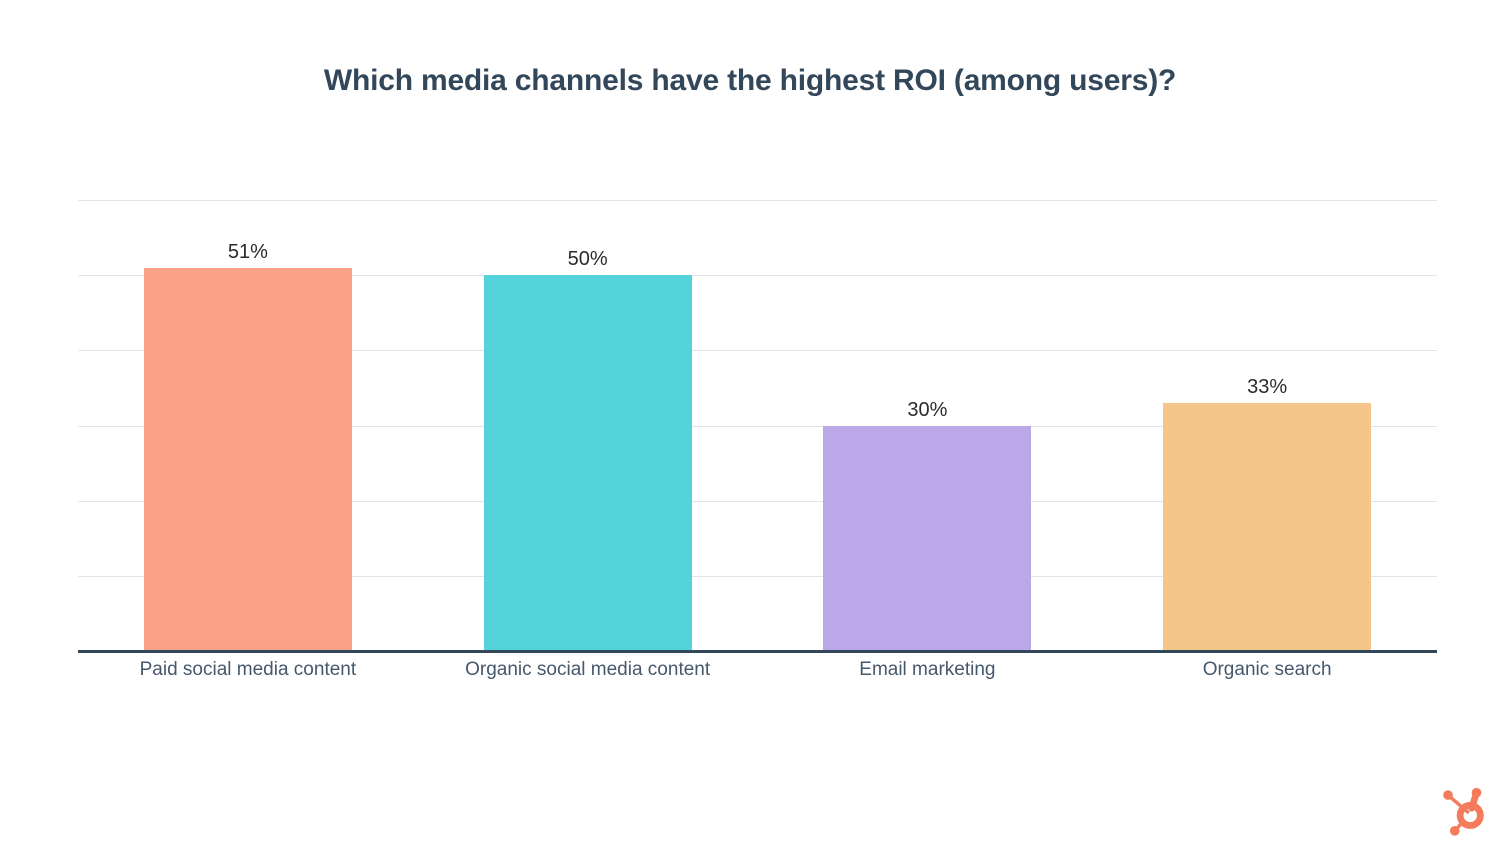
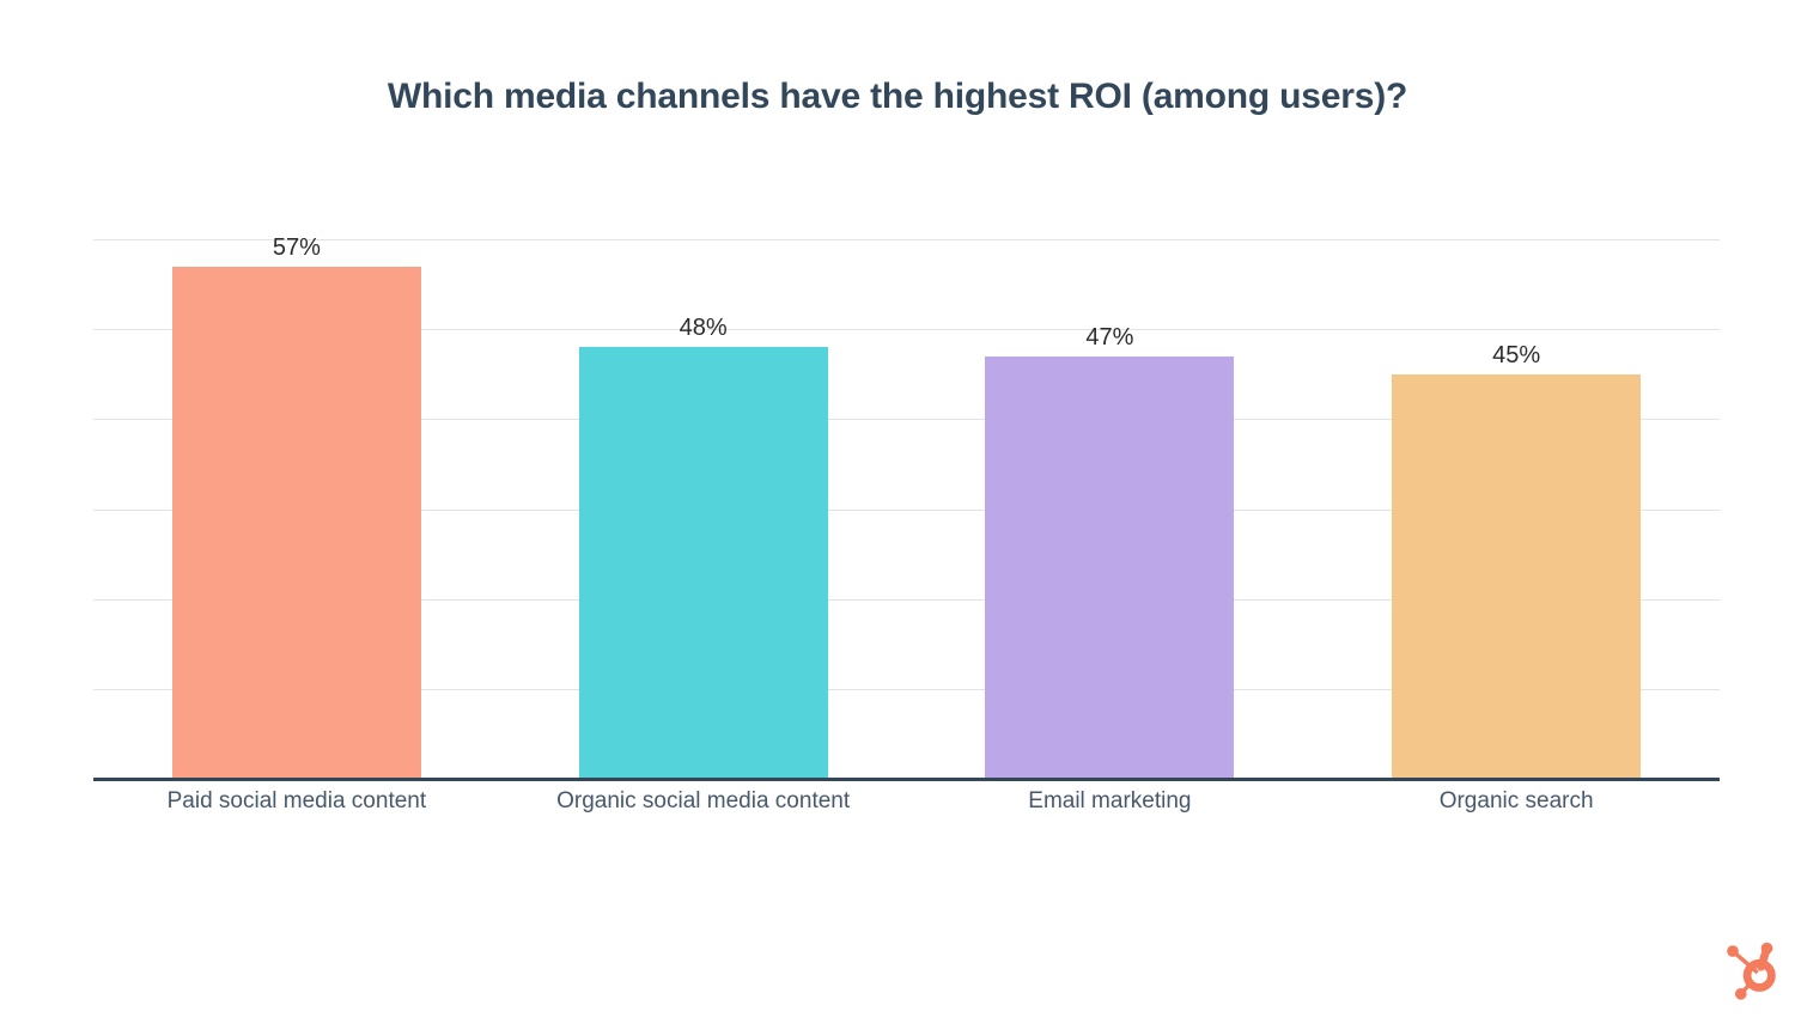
Paid social media content: 51% -> 57%
Organic social media content: 50% -> 48%
Email marketing: 30% -> 47%
Organic search: 33% -> 45%
